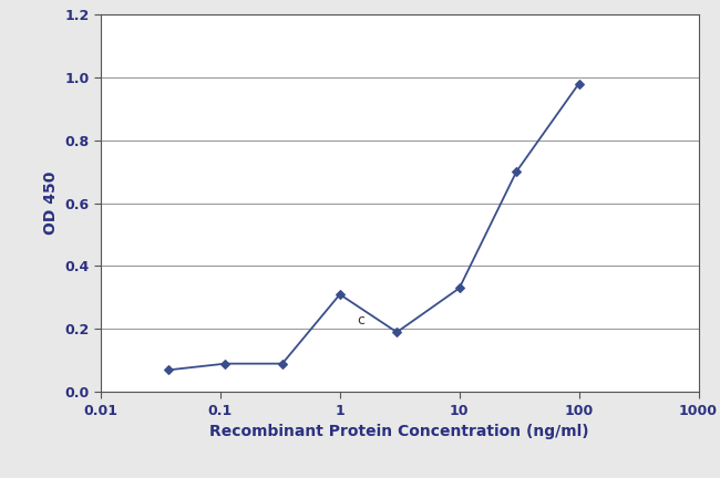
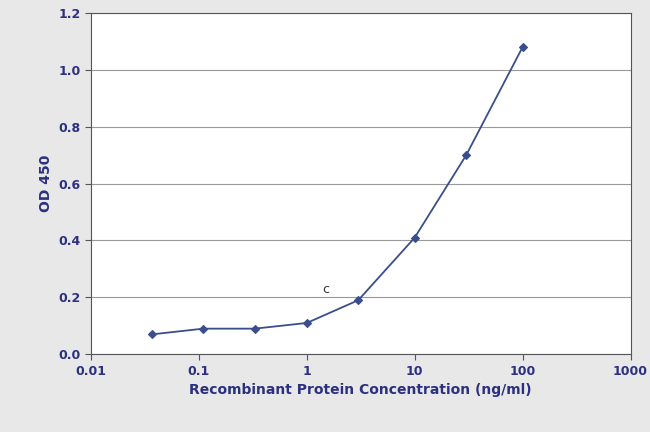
1: 0.31 -> 0.11
10: 0.33 -> 0.41
100: 0.98 -> 1.08
